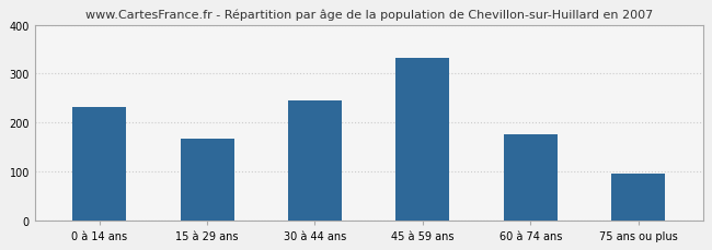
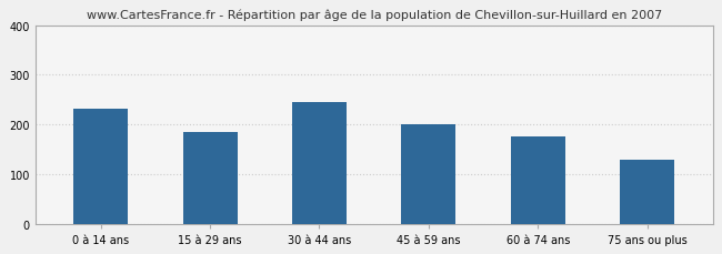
15 à 29 ans: 167 -> 185
45 à 59 ans: 333 -> 200
75 ans ou plus: 95 -> 130
